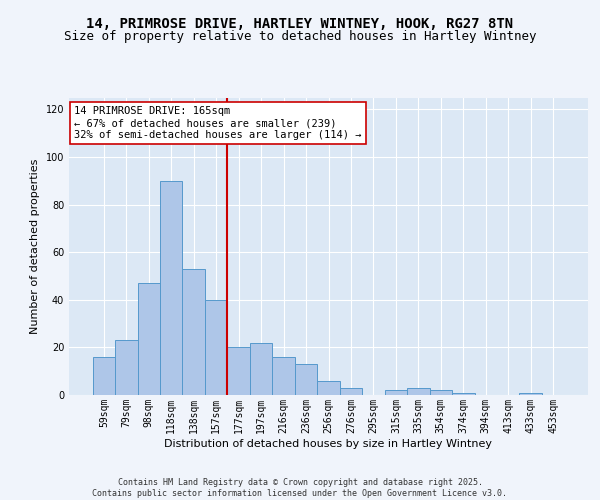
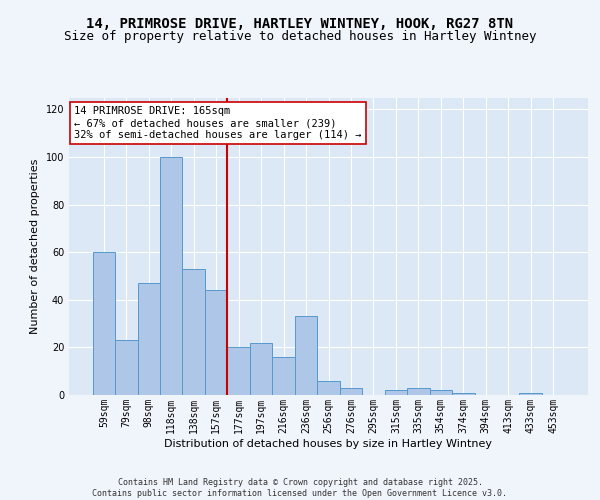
59sqm: 16 -> 60
118sqm: 90 -> 100
157sqm: 40 -> 44
236sqm: 13 -> 33
